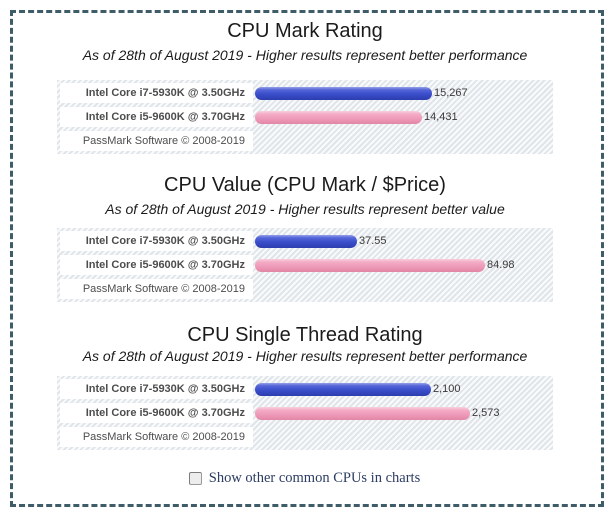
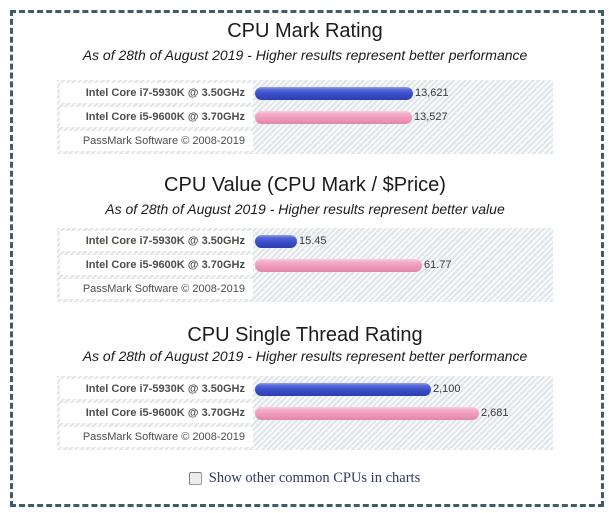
CPU Mark Rating/Intel Core i7-5930K @ 3.50GHz: 15,267 -> 13,621
CPU Mark Rating/Intel Core i5-9600K @ 3.70GHz: 14,431 -> 13,527
CPU Value (CPU Mark / $Price)/Intel Core i7-5930K @ 3.50GHz: 37.55 -> 15.45
CPU Value (CPU Mark / $Price)/Intel Core i5-9600K @ 3.70GHz: 84.98 -> 61.77
CPU Single Thread Rating/Intel Core i5-9600K @ 3.70GHz: 2,573 -> 2,681
